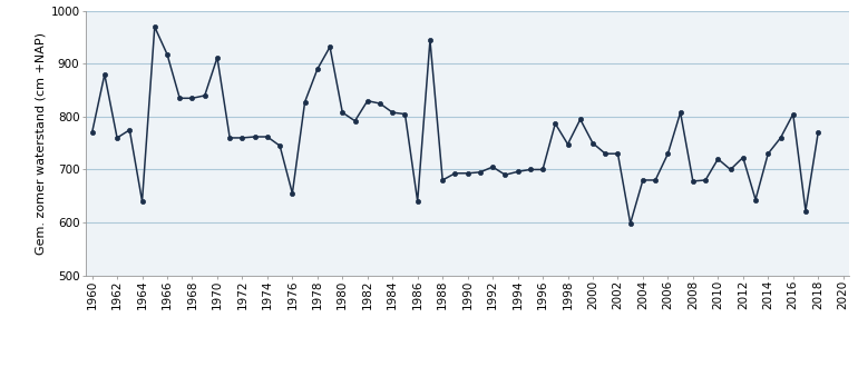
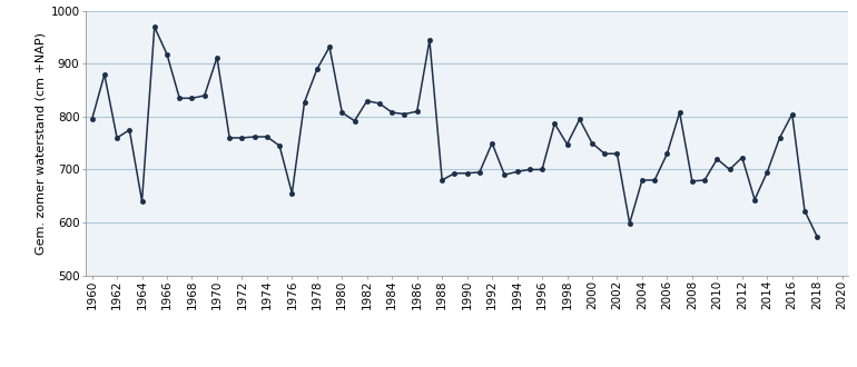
1960: 770 -> 795
1986: 640 -> 810
1992: 705 -> 750
2014: 730 -> 695
2018: 770 -> 573
